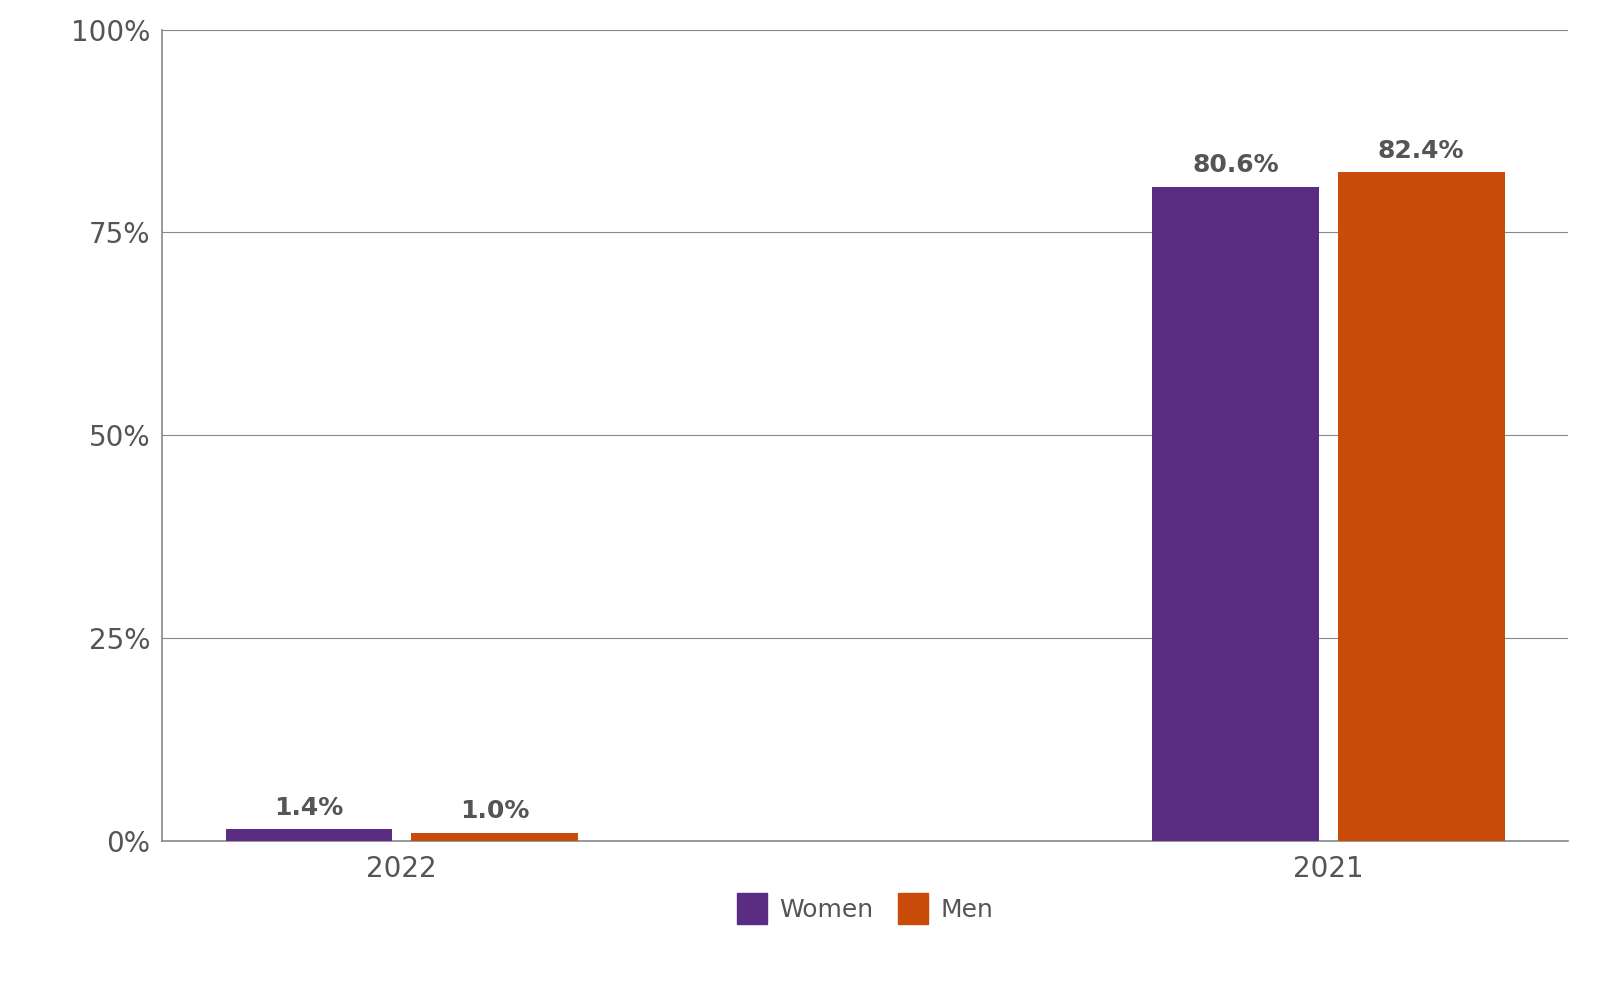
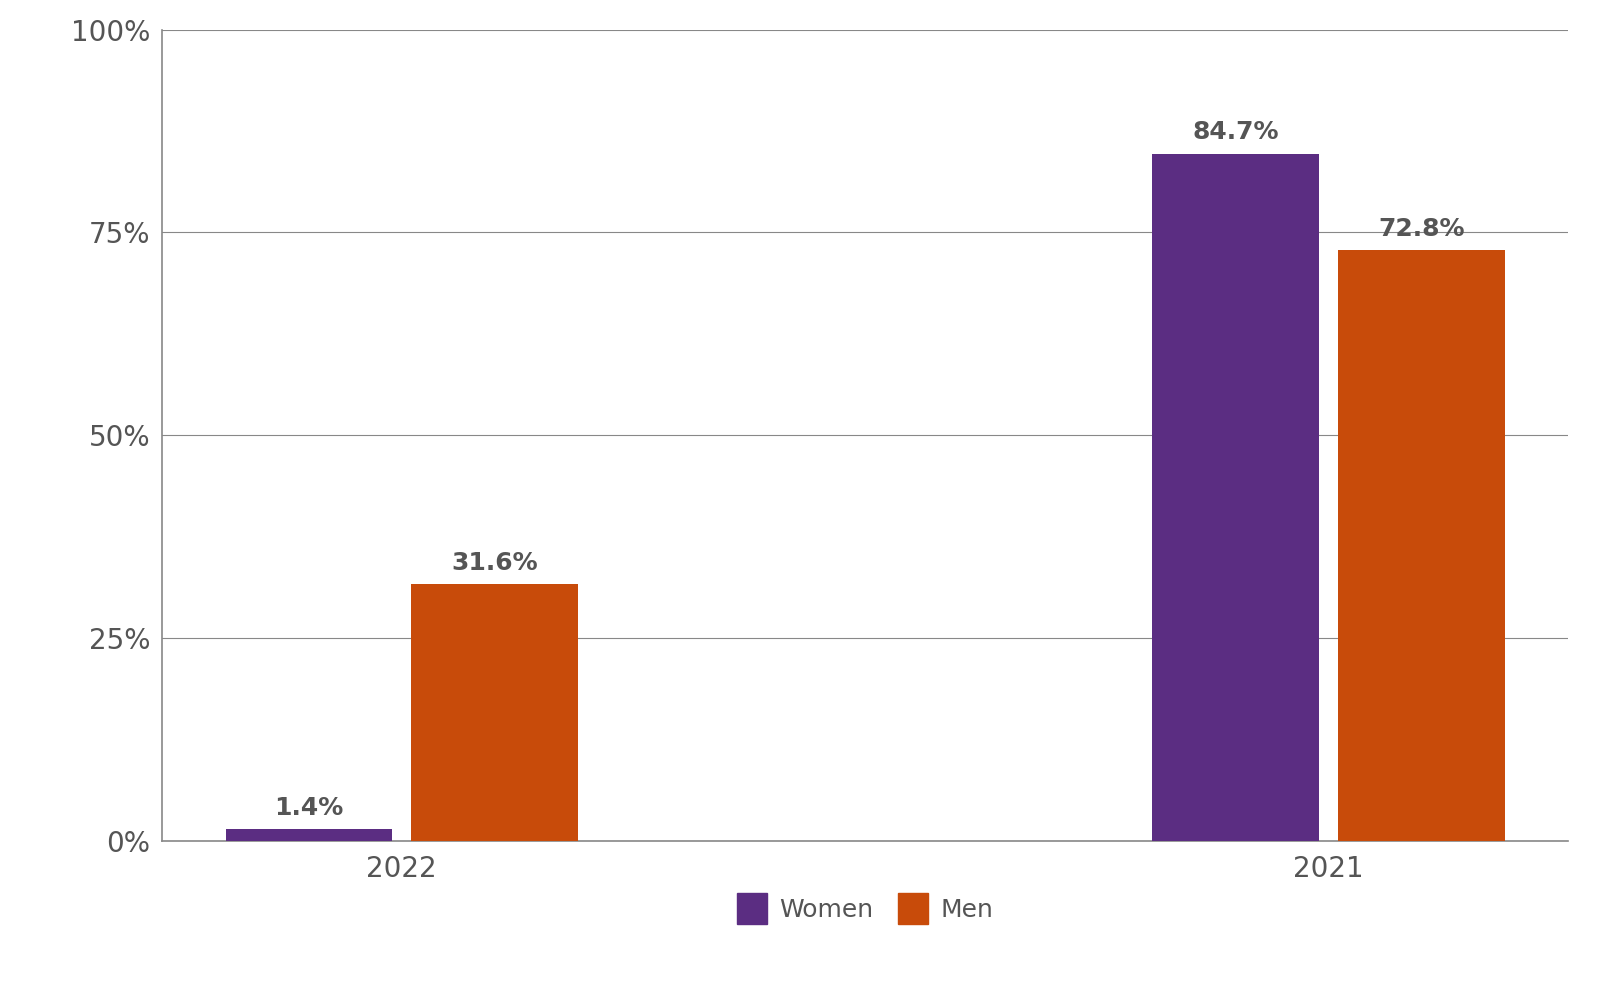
Men/2022: 1.0% -> 31.6%
Women/2021: 80.6% -> 84.7%
Men/2021: 82.4% -> 72.8%
